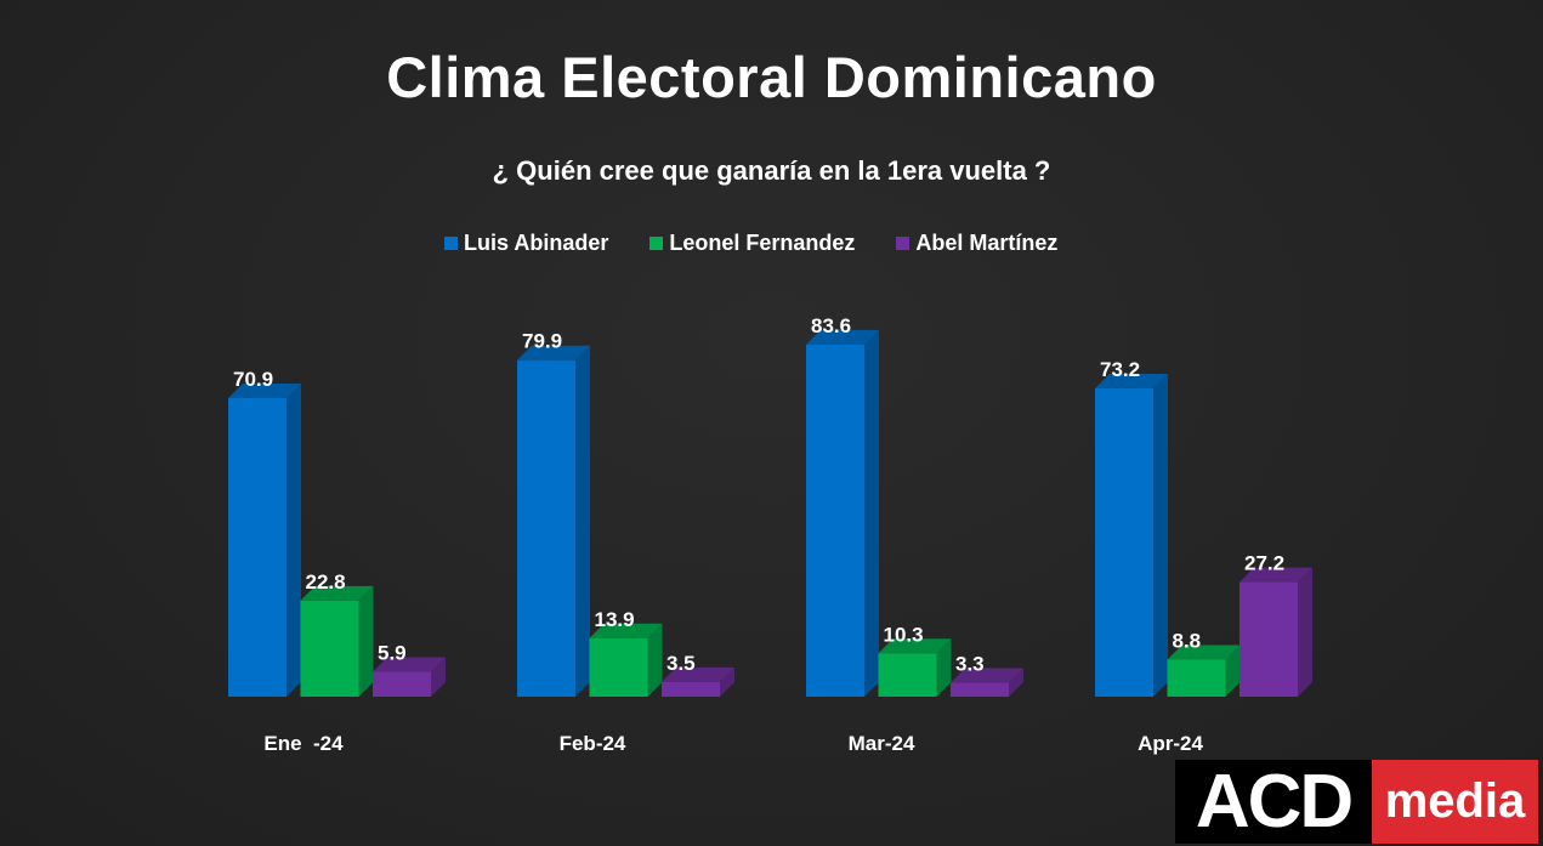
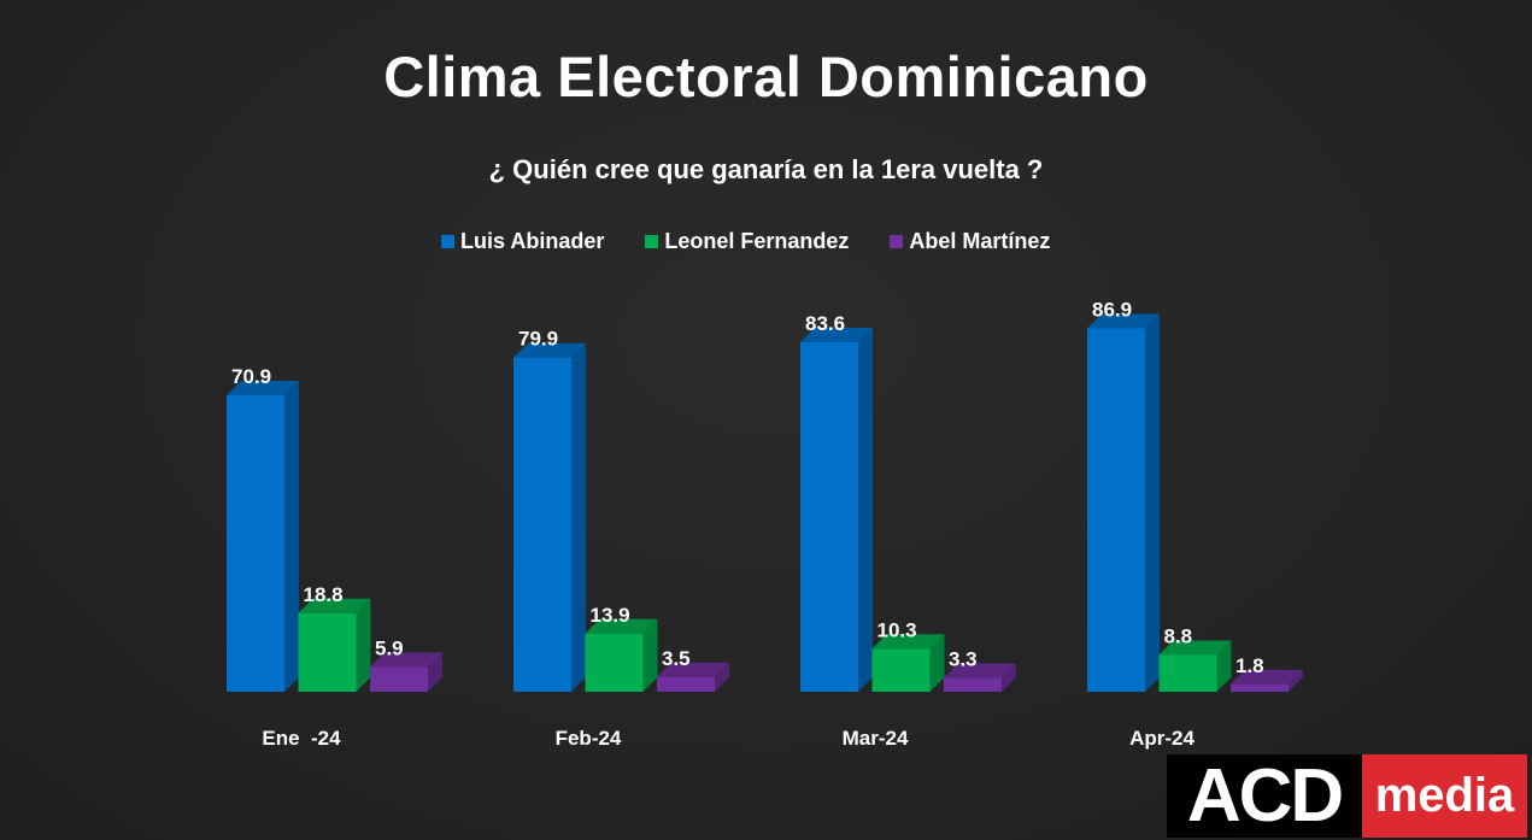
Leonel Fernandez/Ene -24: 22.8 -> 18.8
Luis Abinader/Apr-24: 73.2 -> 86.9
Abel Martínez/Apr-24: 27.2 -> 1.8
